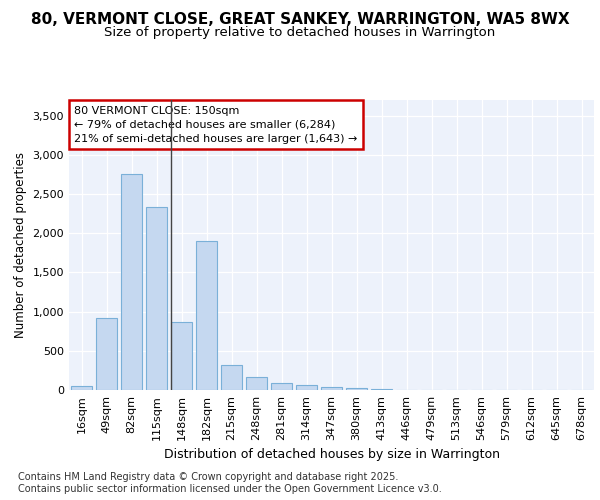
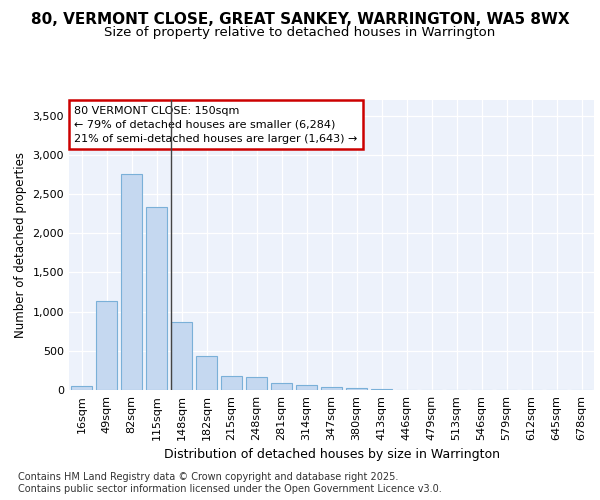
49sqm: 920 -> 1,130
182sqm: 1,900 -> 440
215sqm: 320 -> 180
